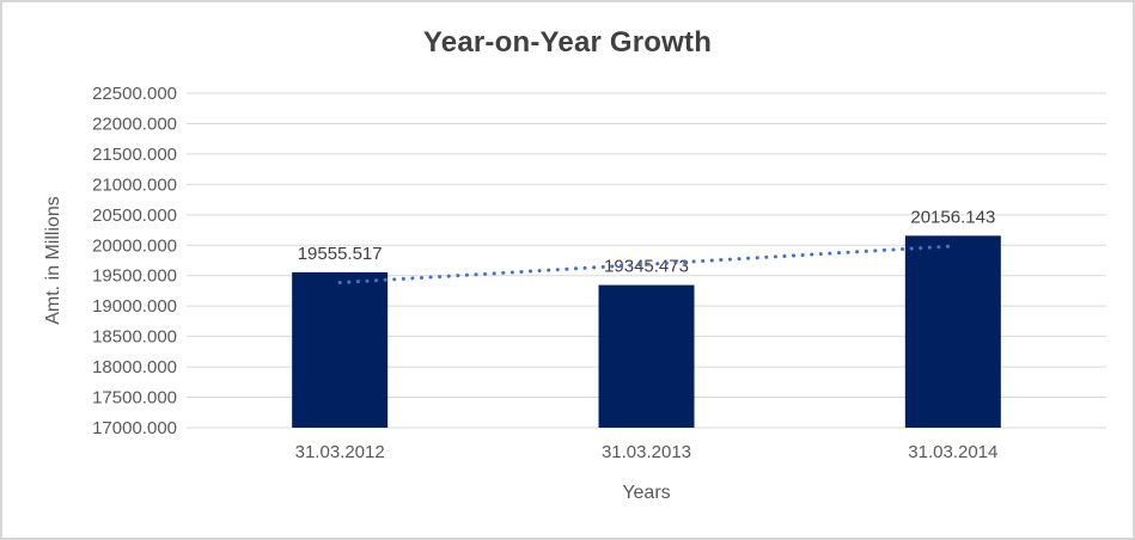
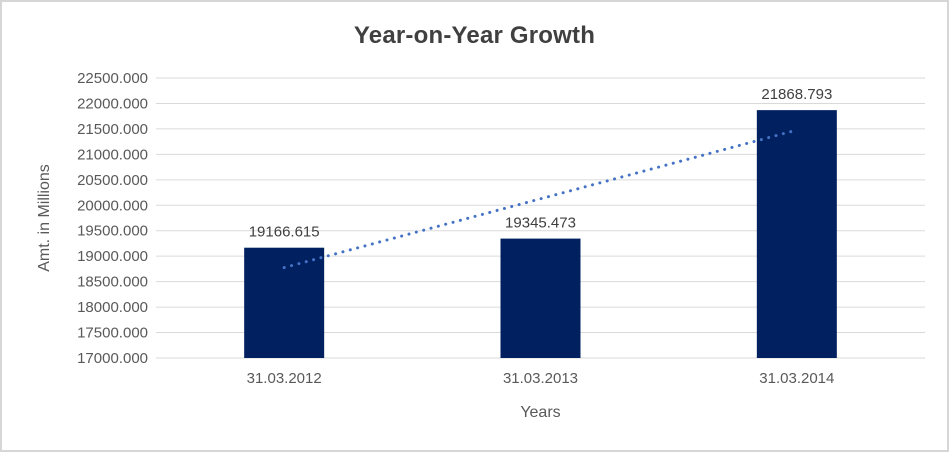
31.03.2012: 19555.517 -> 19166.615
31.03.2014: 20156.143 -> 21868.793
